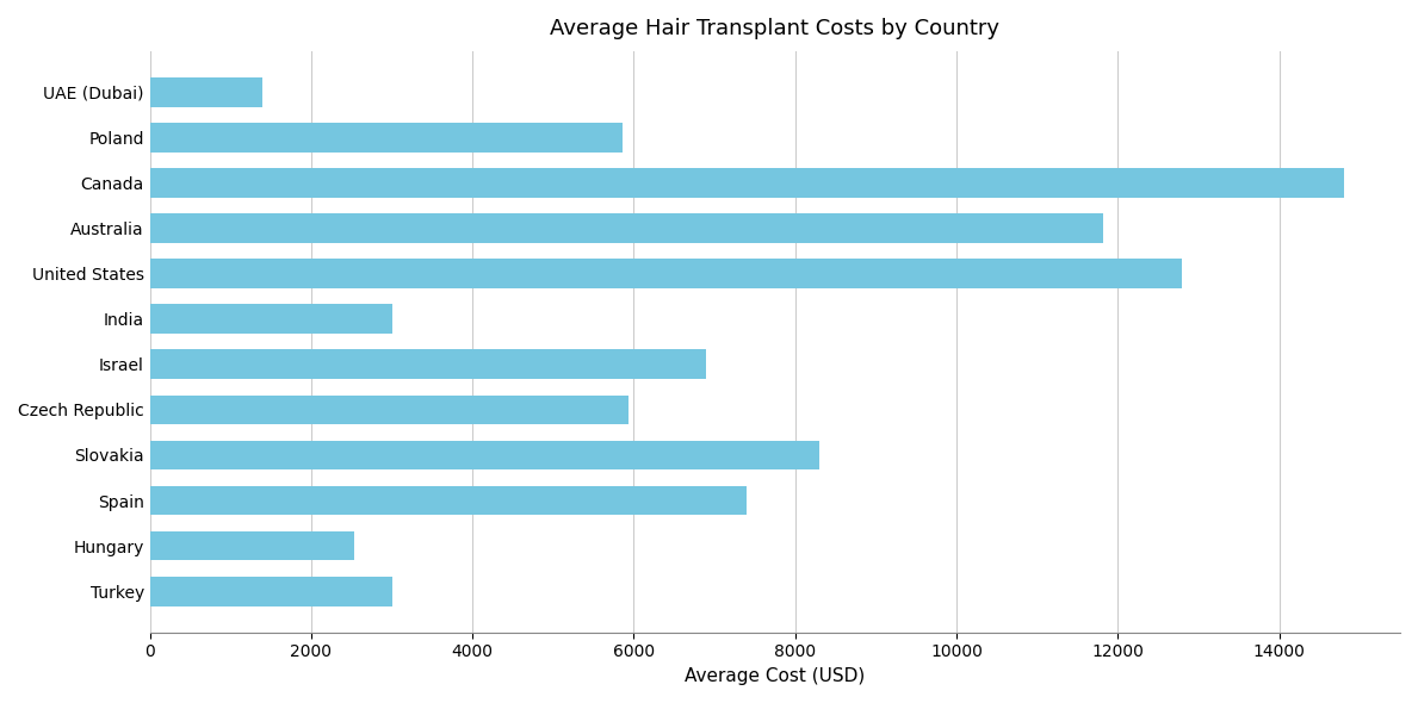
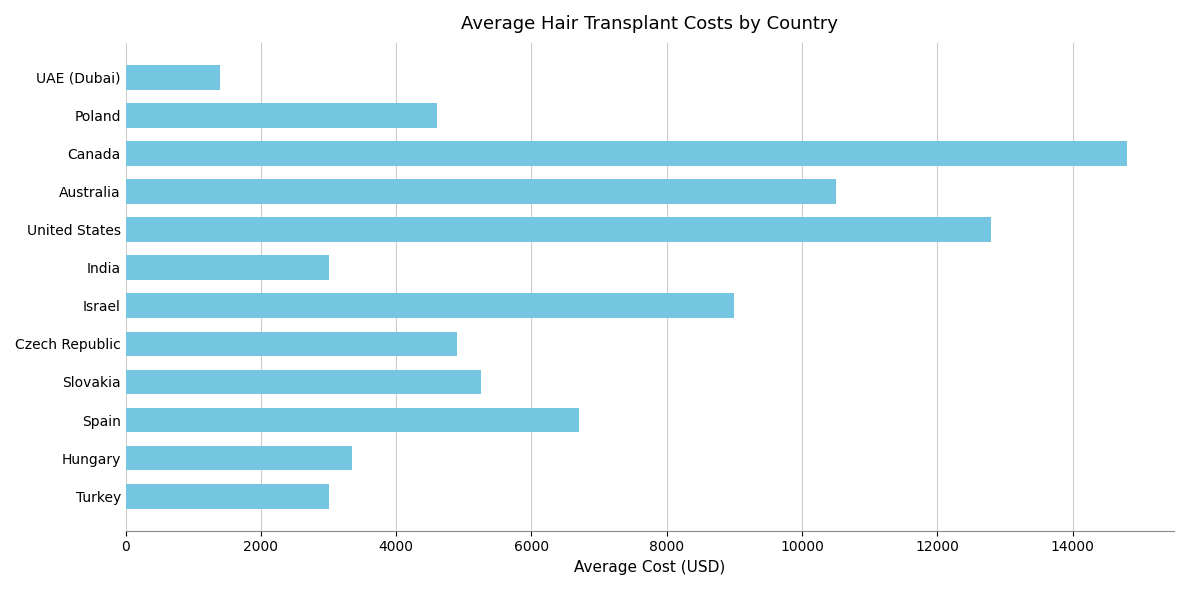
Poland: 5860 -> 4600
Australia: 11820 -> 10500
Israel: 6900 -> 9000
Czech Republic: 5940 -> 4900
Slovakia: 8300 -> 5250
Spain: 7400 -> 6700
Hungary: 2540 -> 3350
